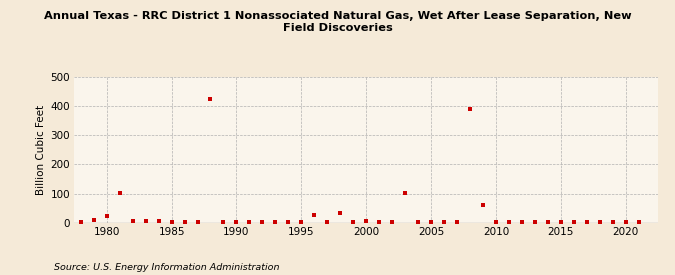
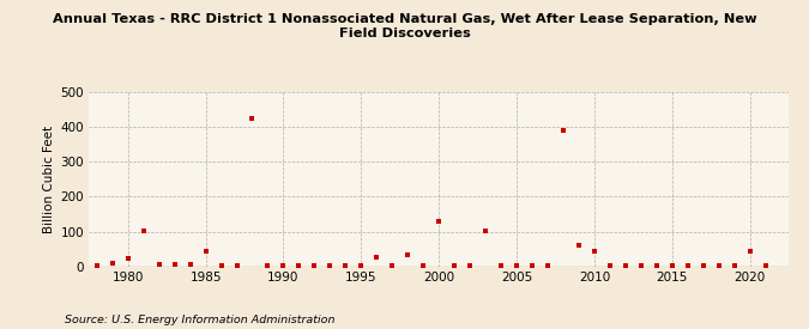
1985: 4 -> 45
2000: 5 -> 130
2010: 3 -> 45
2020: 2 -> 45
